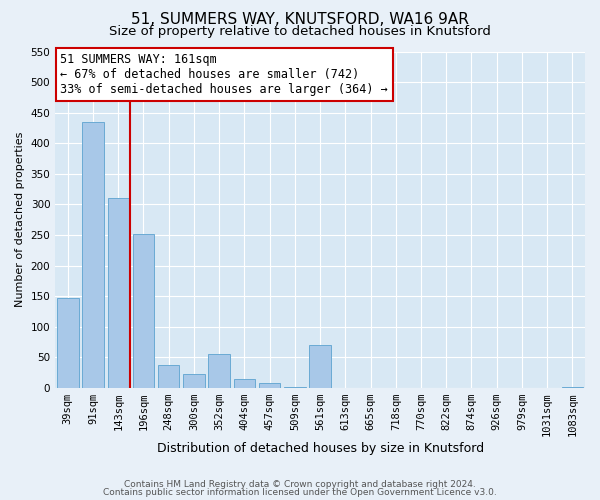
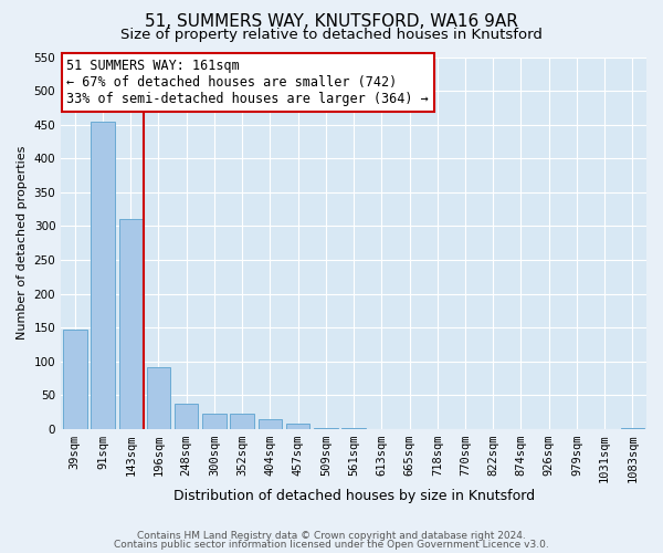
91sqm: 434 -> 455
196sqm: 252 -> 92
352sqm: 56 -> 22
561sqm: 70 -> 2
